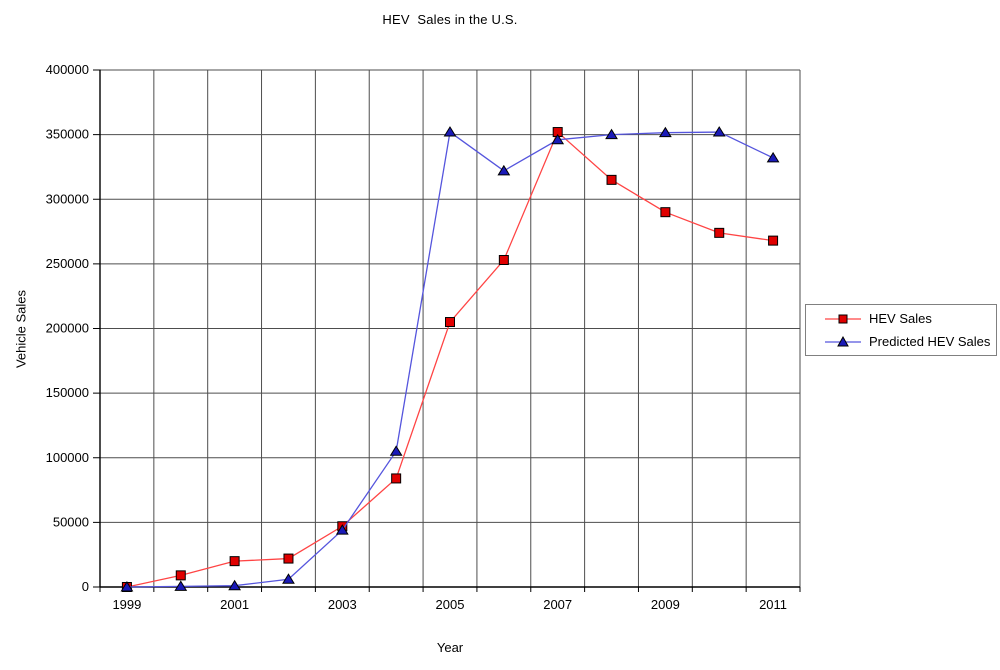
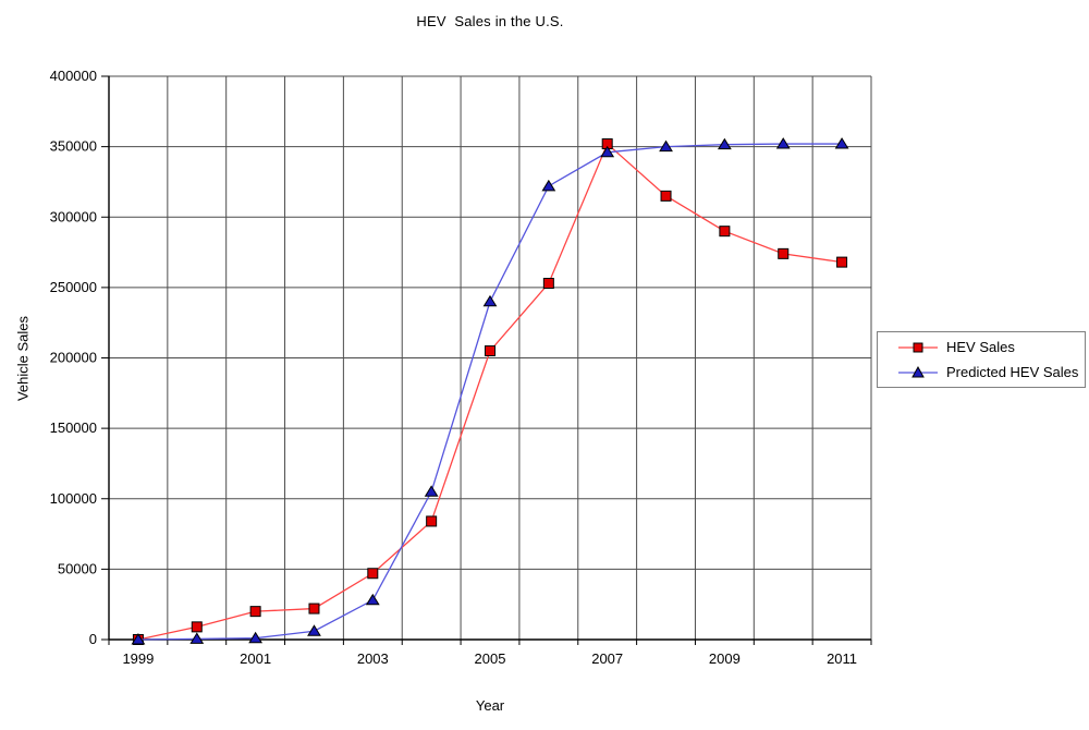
Predicted HEV Sales/2003: 44000 -> 28000
Predicted HEV Sales/2005: 352000 -> 240000
Predicted HEV Sales/2011: 332000 -> 352000
